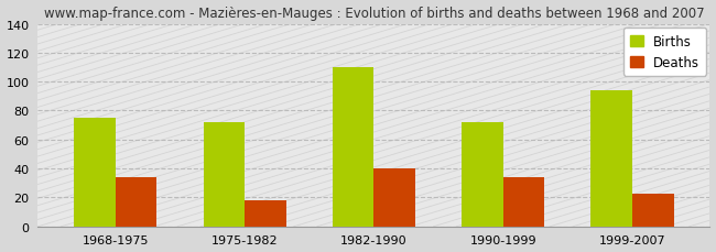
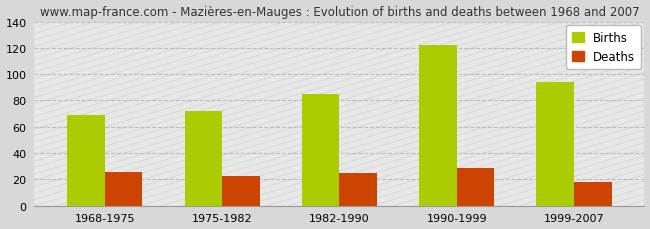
Births/1968-1975: 75 -> 69
Deaths/1968-1975: 34 -> 26
Deaths/1975-1982: 18 -> 23
Births/1982-1990: 110 -> 85
Deaths/1982-1990: 40 -> 25
Births/1990-1999: 72 -> 122
Deaths/1990-1999: 34 -> 29
Deaths/1999-2007: 23 -> 18
